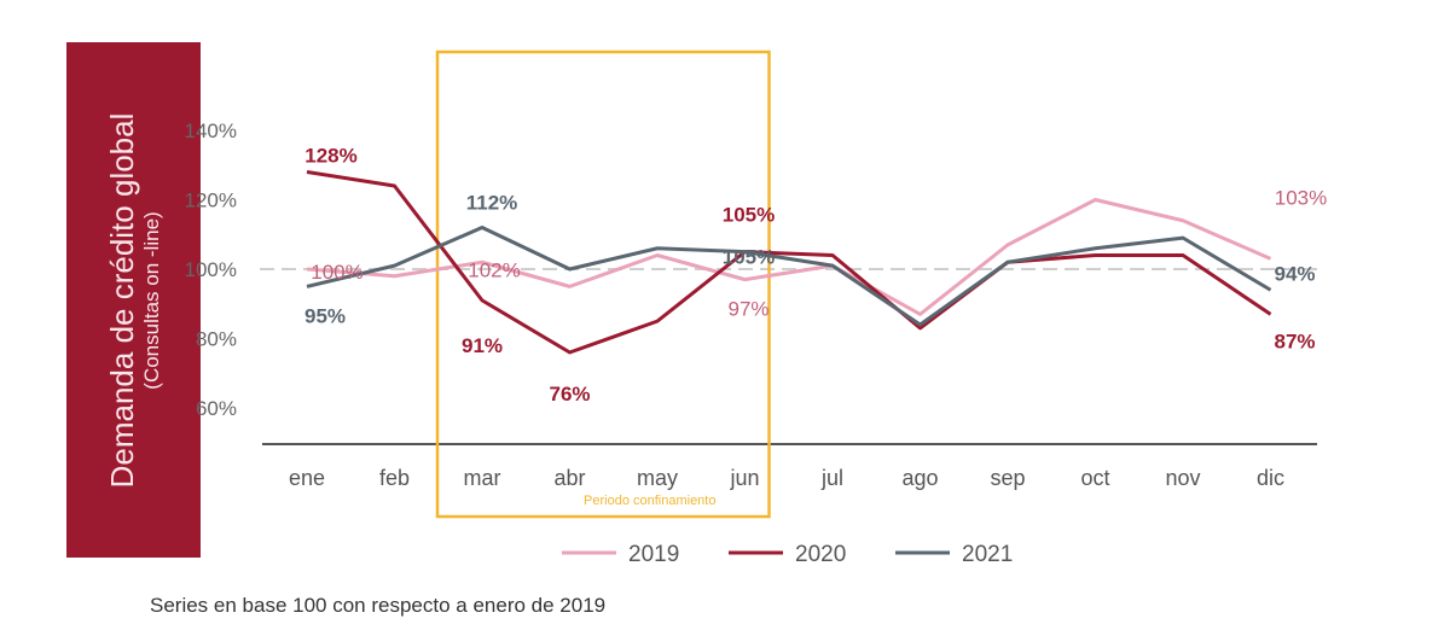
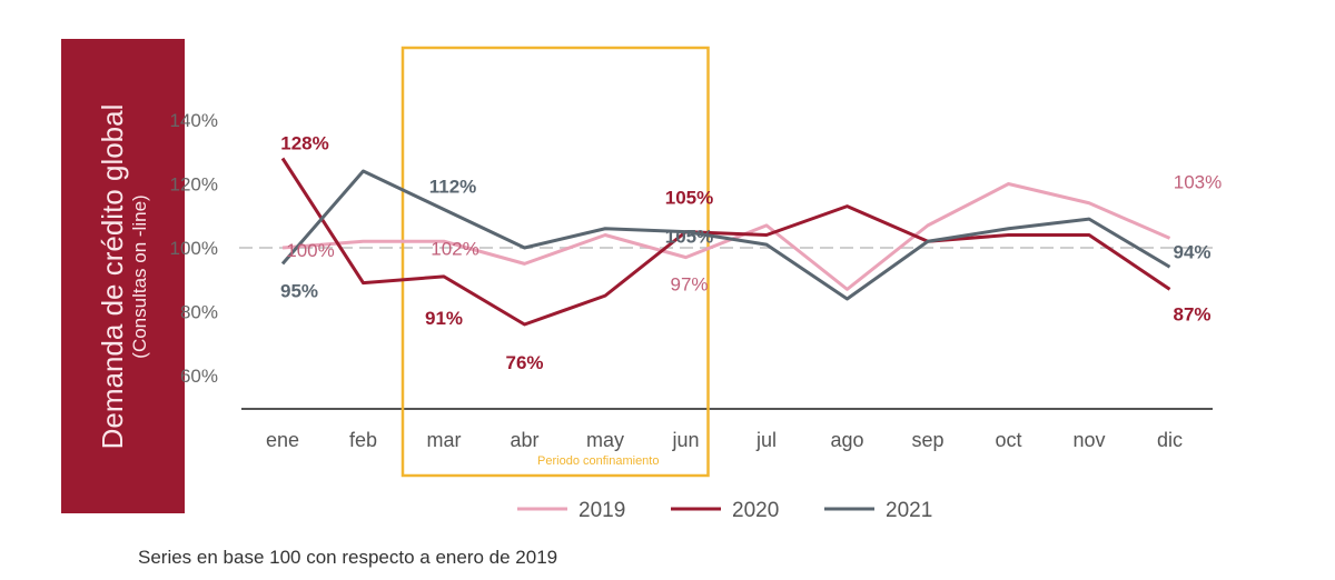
2019/feb: 98% -> 102%
2020/feb: 124% -> 89%
2021/feb: 101% -> 124%
2019/jul: 101% -> 107%
2020/ago: 83% -> 113%
